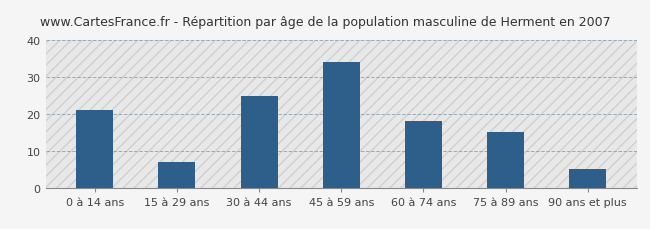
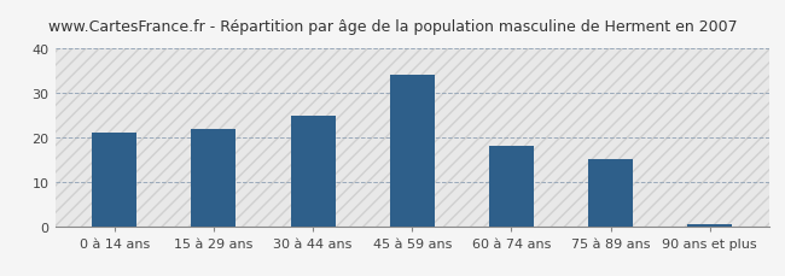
15 à 29 ans: 7.0 -> 22.0
90 ans et plus: 5.0 -> 0.5
